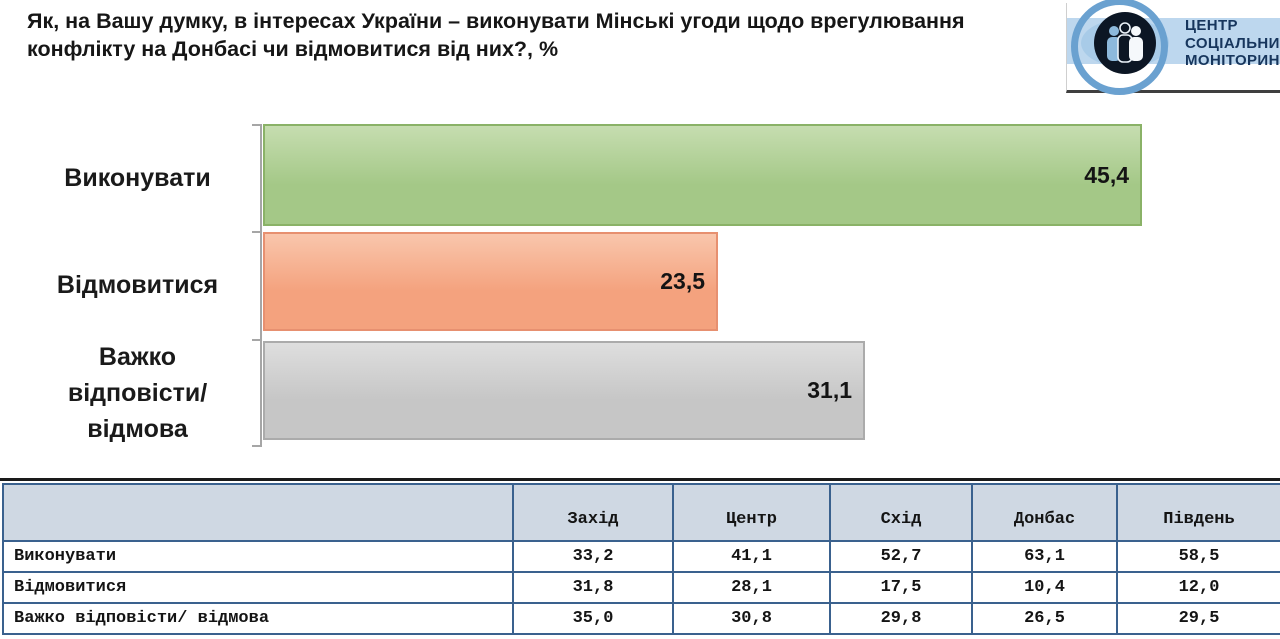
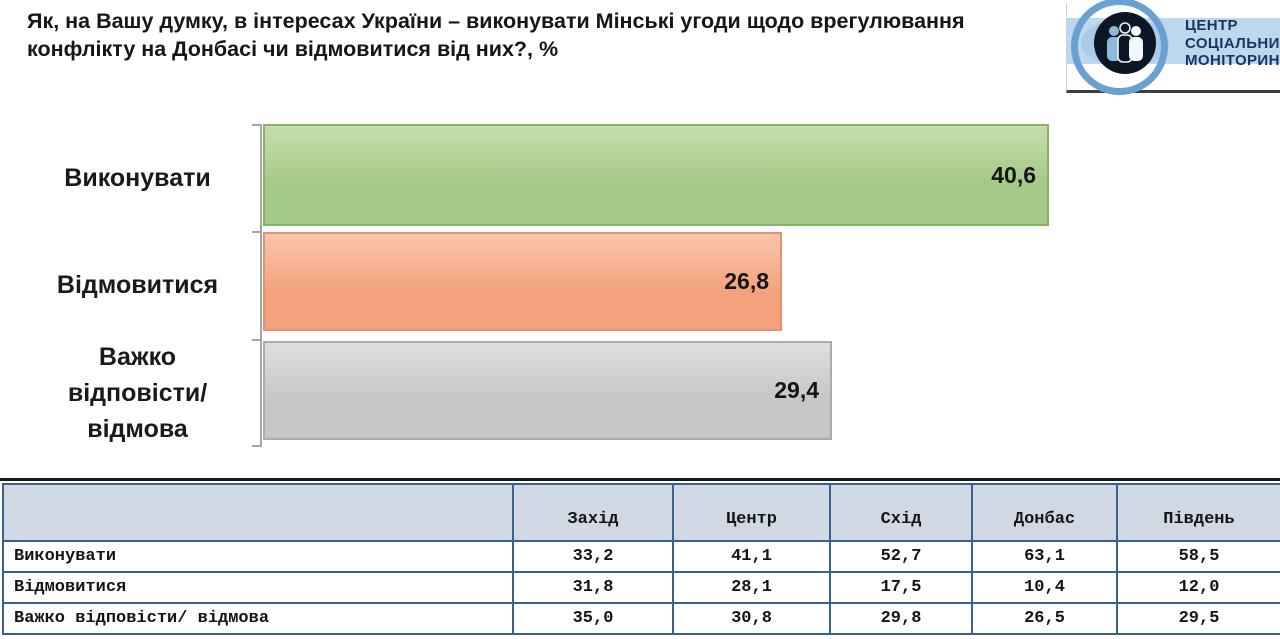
Виконувати: 45,4 -> 40,6
Відмовитися: 23,5 -> 26,8
Важко відповісти/ відмова: 31,1 -> 29,4
